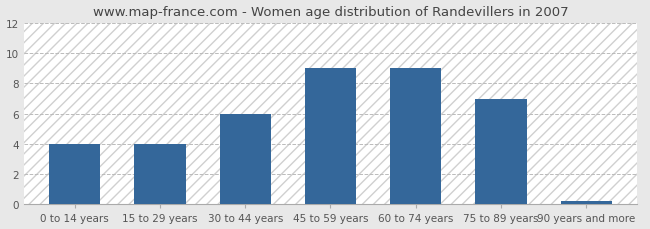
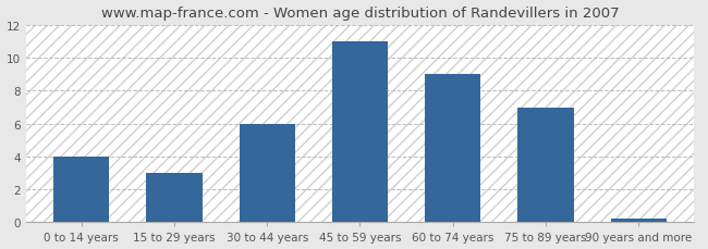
15 to 29 years: 4.0 -> 3.0
45 to 59 years: 9.0 -> 11.0
